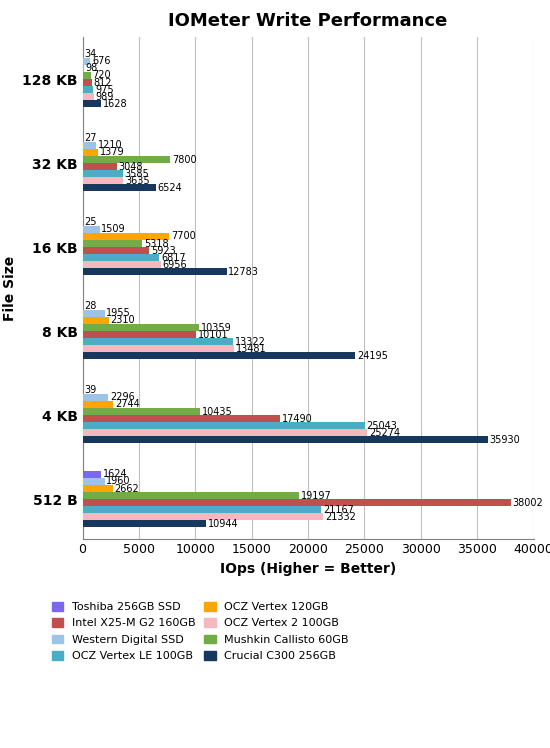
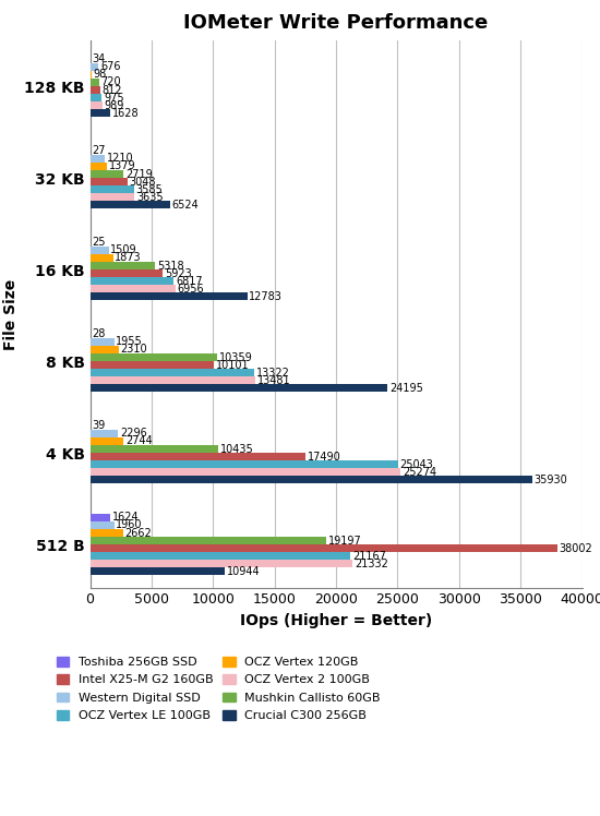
Mushkin Callisto 60GB/32 KB: 7800 -> 2700
OCZ Vertex 120GB/16 KB: 7700 -> 1900
